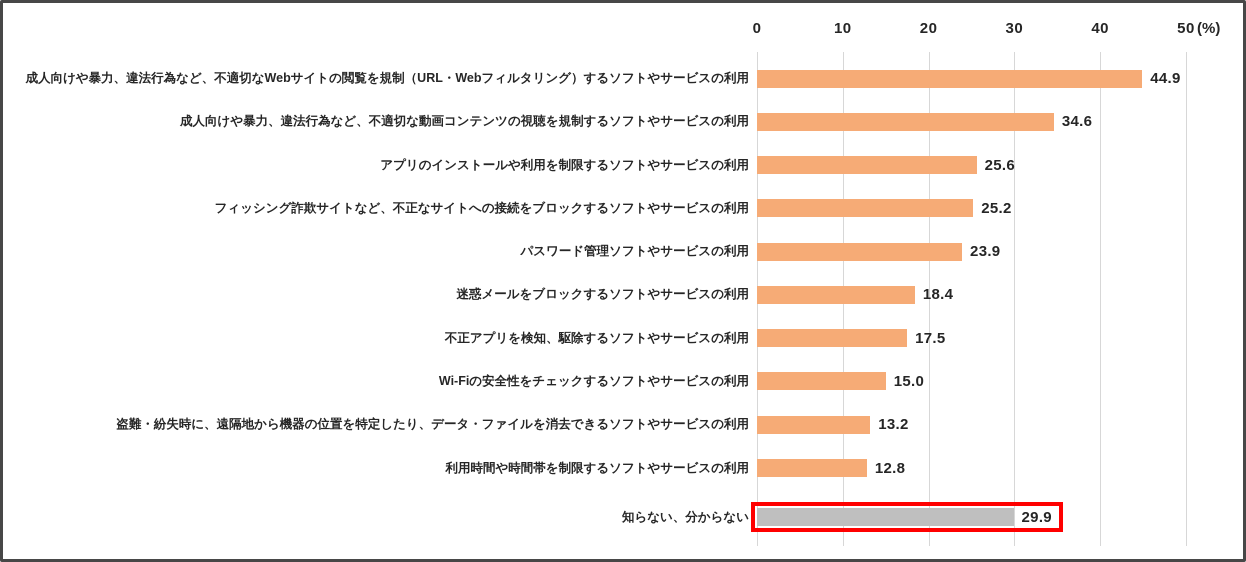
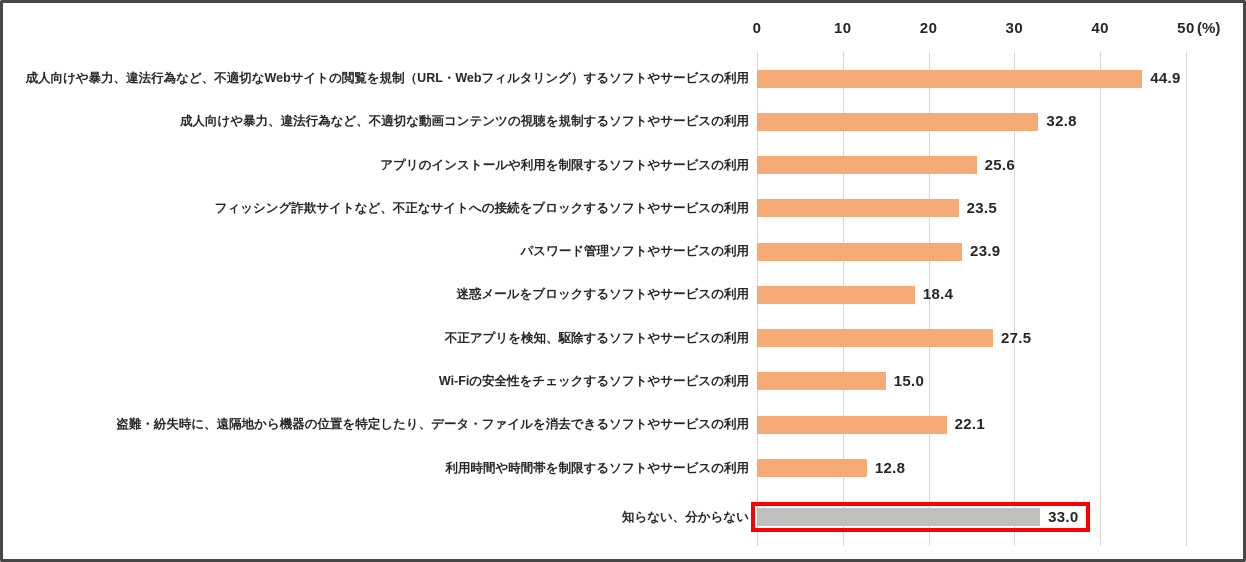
成人向けや暴力、違法行為など、不適切な動画コンテンツの視聴を規制するソフトやサービスの利用: 34.6 -> 32.8
フィッシング詐欺サイトなど、不正なサイトへの接続をブロックするソフトやサービスの利用: 25.2 -> 23.5
不正アプリを検知、駆除するソフトやサービスの利用: 17.5 -> 27.5
盗難・紛失時に、遠隔地から機器の位置を特定したり、データ・ファイルを消去できるソフトやサービスの利用: 13.2 -> 22.1
知らない、分からない: 29.9 -> 33.0
